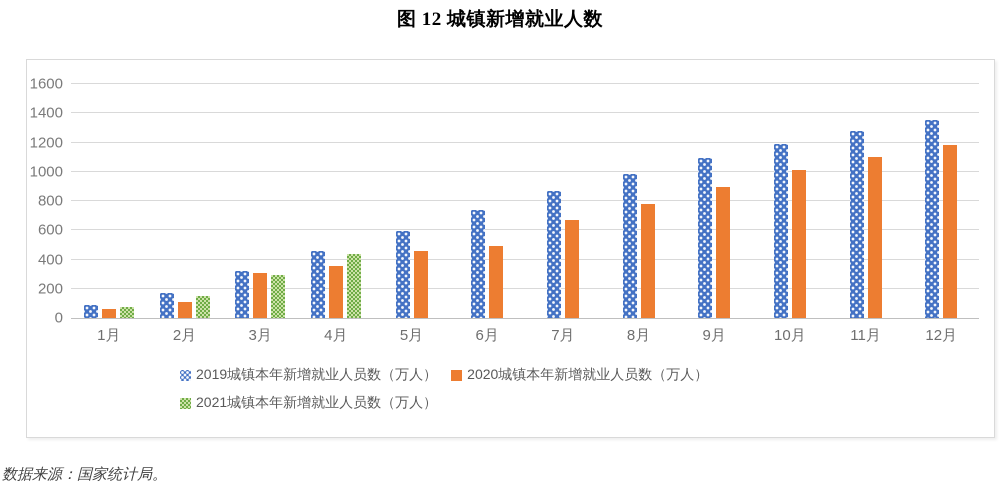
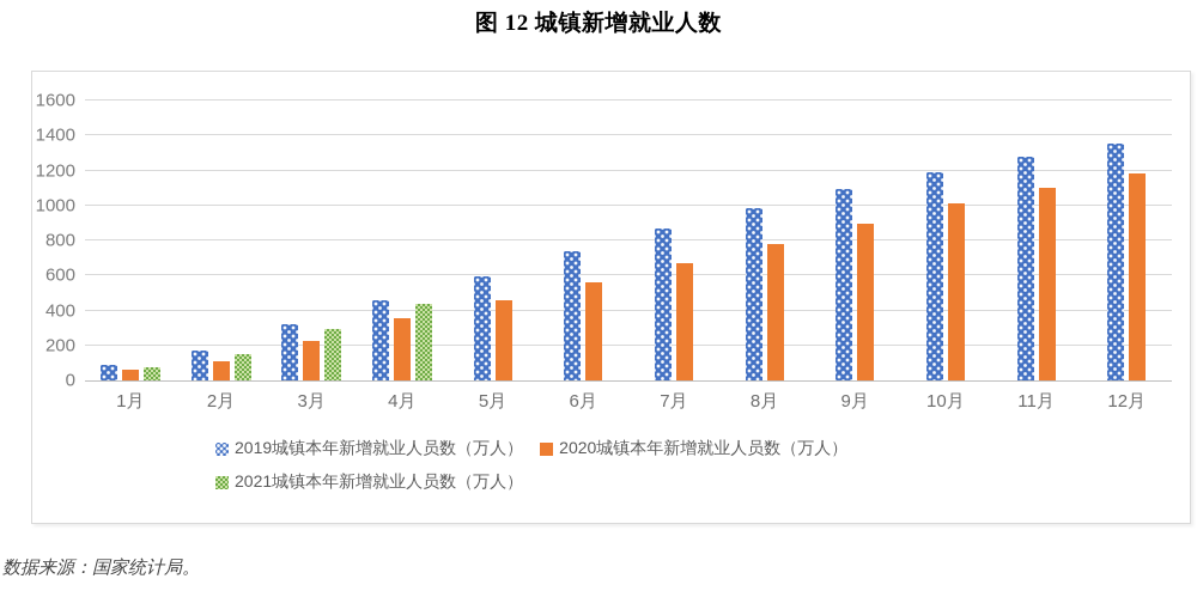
2020城镇本年新增就业人员数（万人）/3月: 310 -> 230
2020城镇本年新增就业人员数（万人）/6月: 490 -> 560
